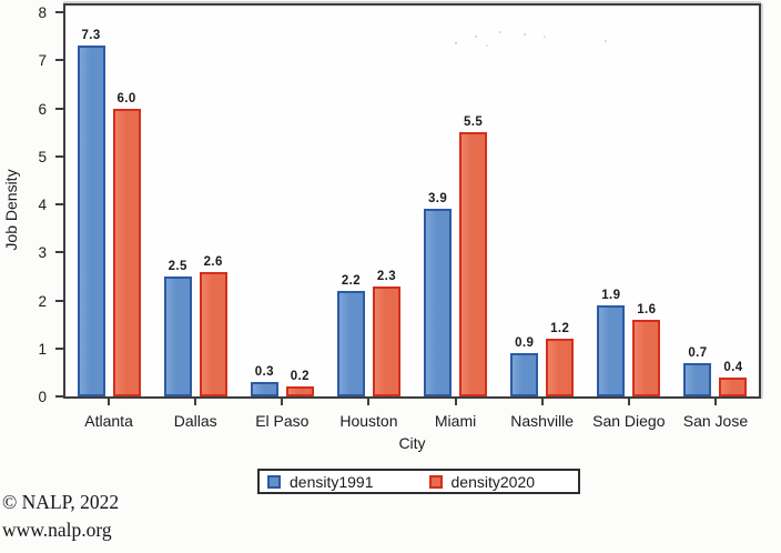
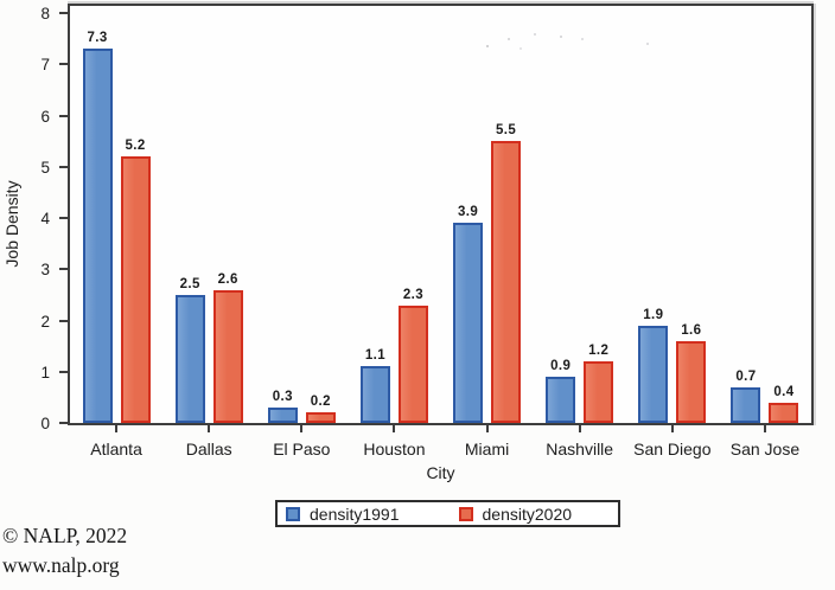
density2020/Atlanta: 6.0 -> 5.2
density1991/Houston: 2.2 -> 1.1
